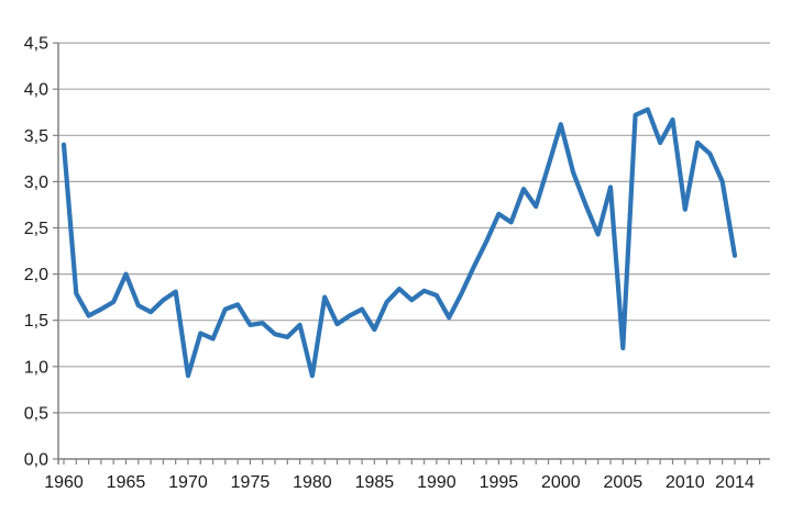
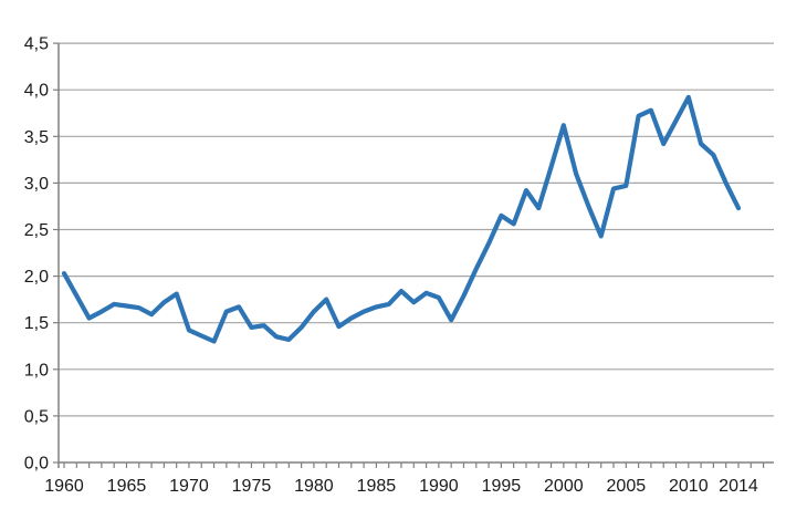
1960: 3,4 -> 2,0
1965: 2,0 -> 1,7
1970: 0,9 -> 1,4
1980: 0,9 -> 1,6
1985: 1,4 -> 1,7
2005: 1,2 -> 3,0
2010: 2,7 -> 3,9
2014: 2,2 -> 2,7
